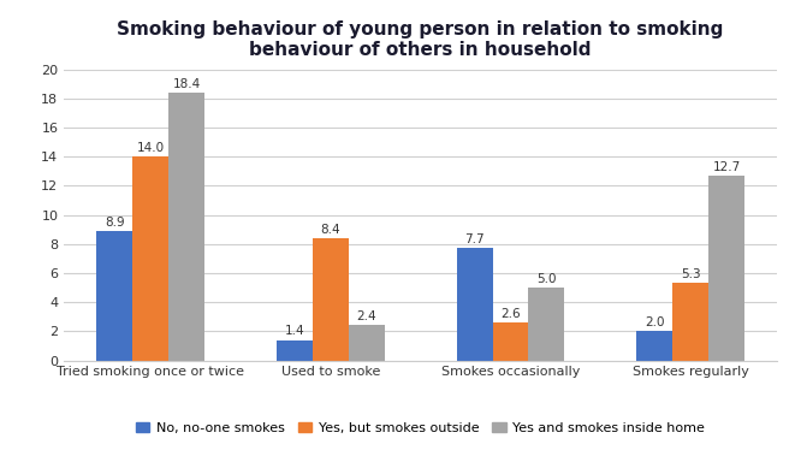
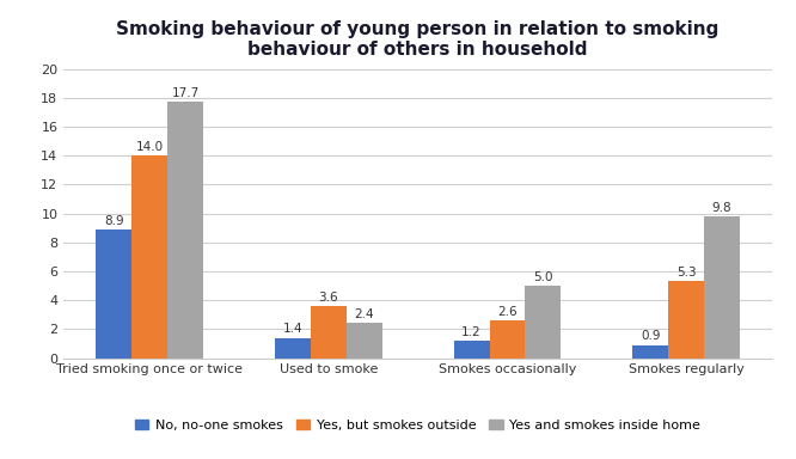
Yes and smokes inside home/Tried smoking once or twice: 18.4 -> 17.7
Yes, but smokes outside/Used to smoke: 8.4 -> 3.6
No, no-one smokes/Smokes occasionally: 7.7 -> 1.2
No, no-one smokes/Smokes regularly: 2.0 -> 0.9
Yes and smokes inside home/Smokes regularly: 12.7 -> 9.8
